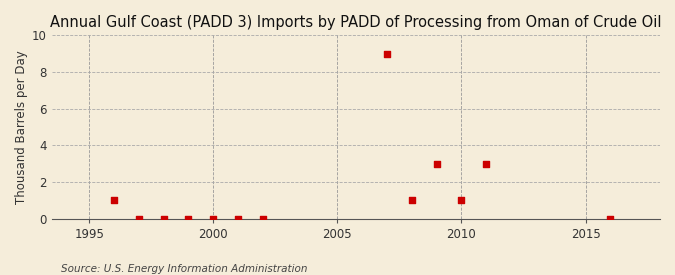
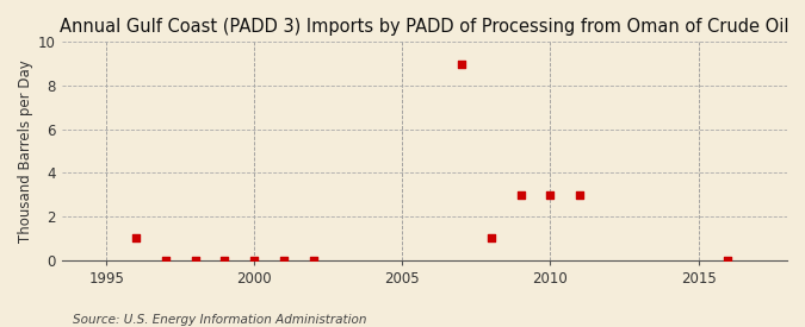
2010: 1 -> 3
